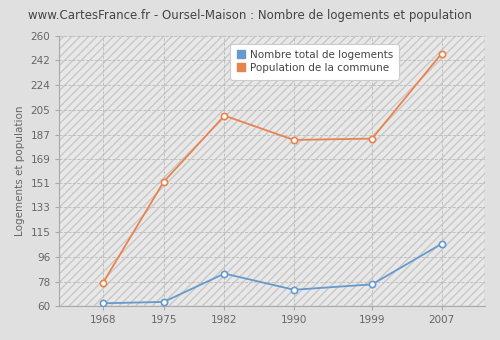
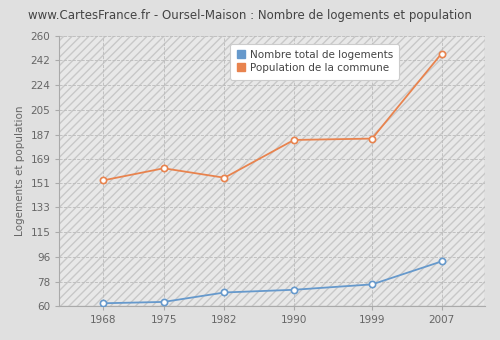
Population de la commune/1968: 77 -> 153
Population de la commune/1975: 152 -> 162
Nombre total de logements/1982: 84 -> 70
Population de la commune/1982: 201 -> 155
Nombre total de logements/2007: 106 -> 93
